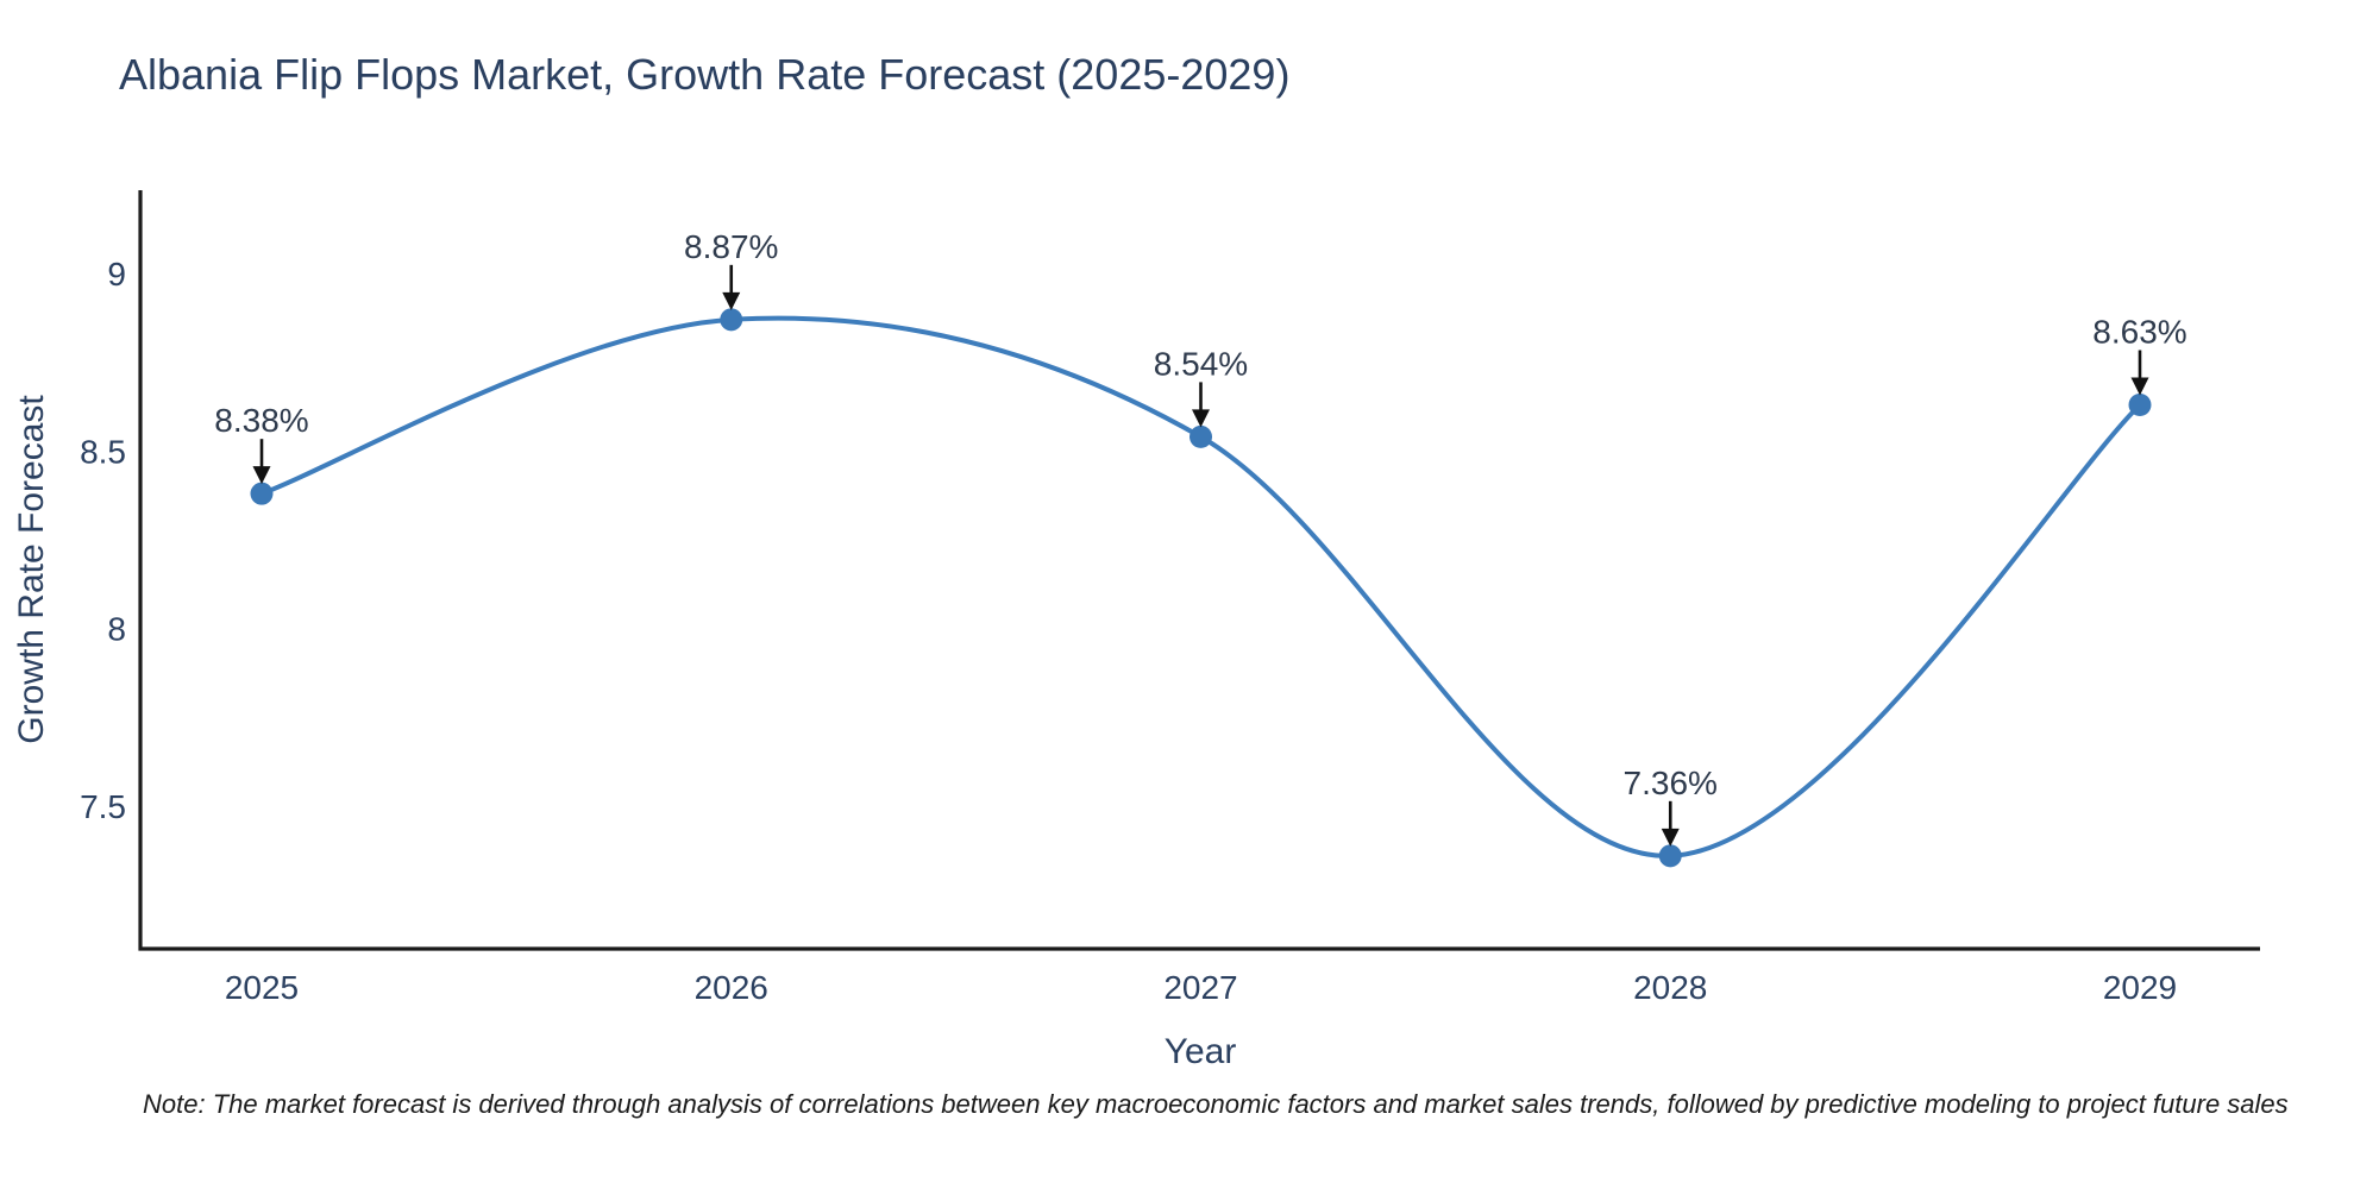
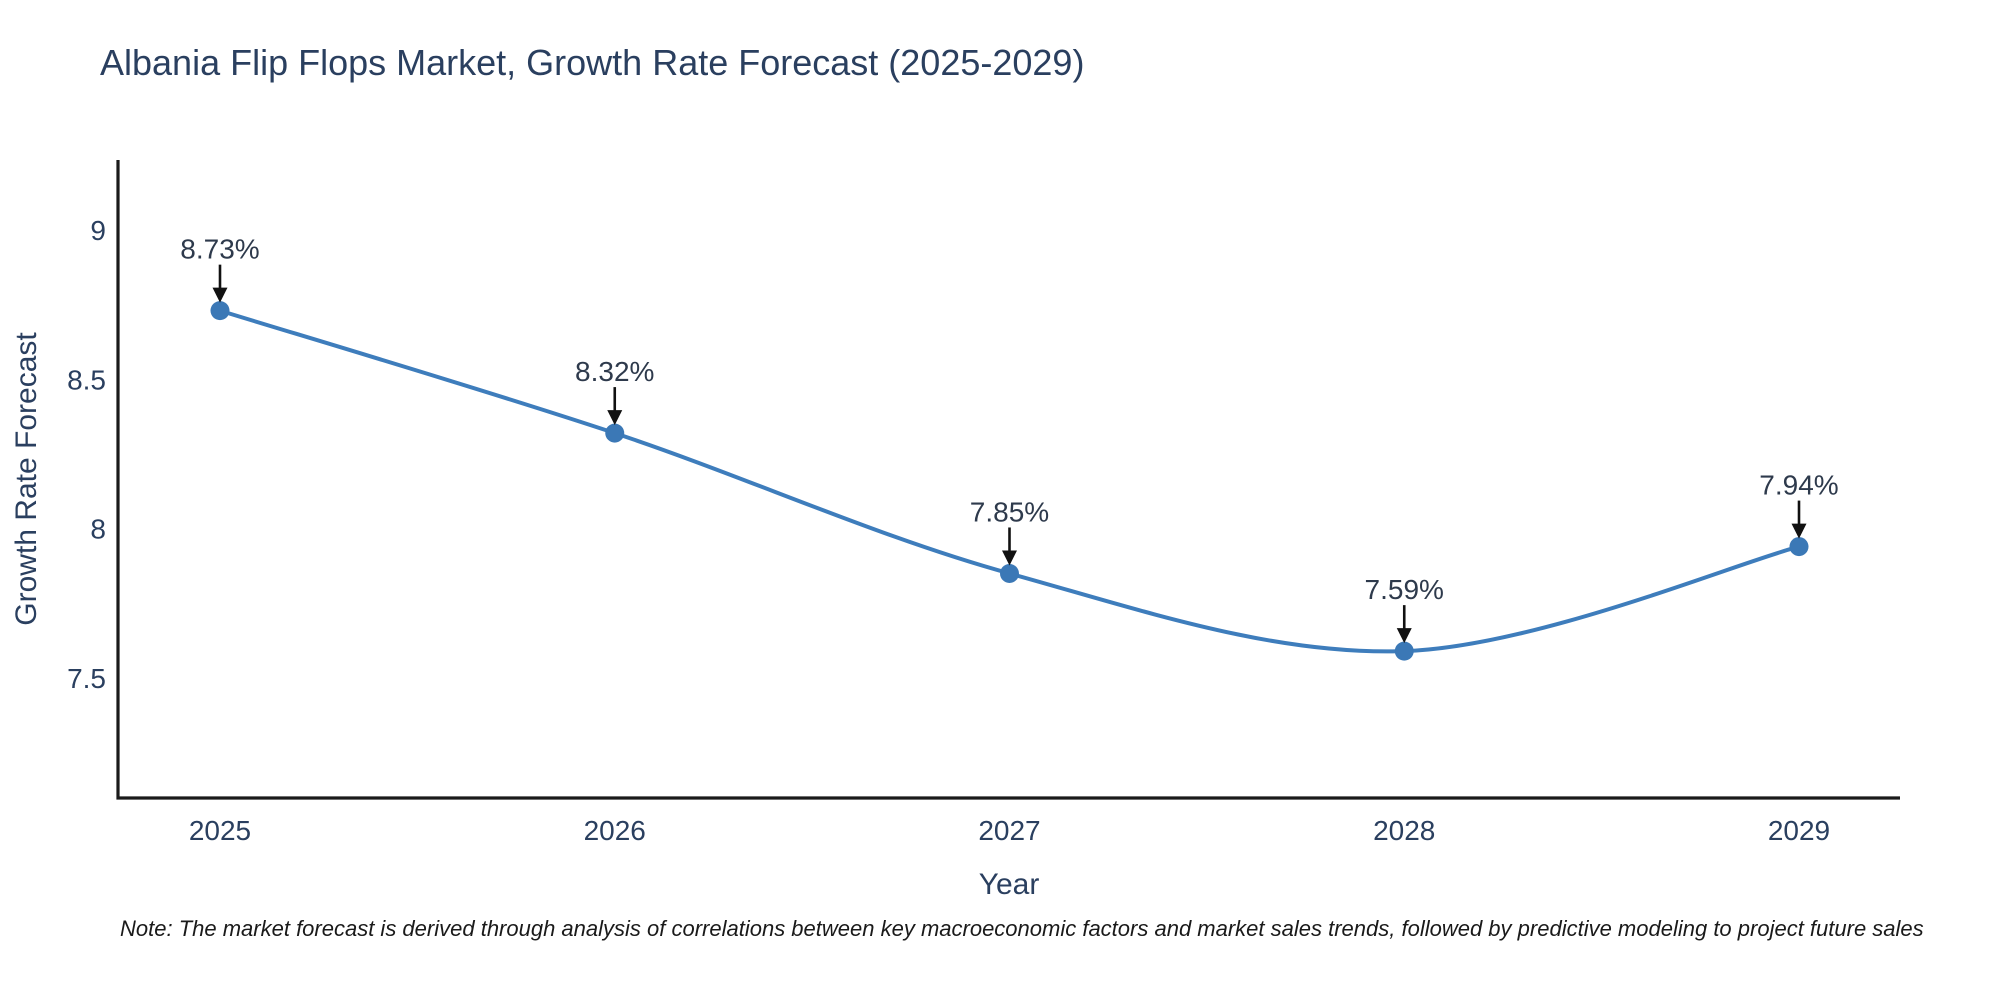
2025: 8.38% -> 8.73%
2026: 8.87% -> 8.32%
2027: 8.54% -> 7.85%
2028: 7.36% -> 7.59%
2029: 8.63% -> 7.94%
